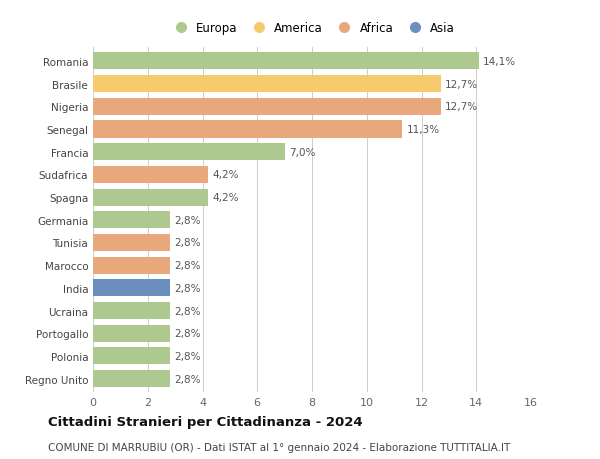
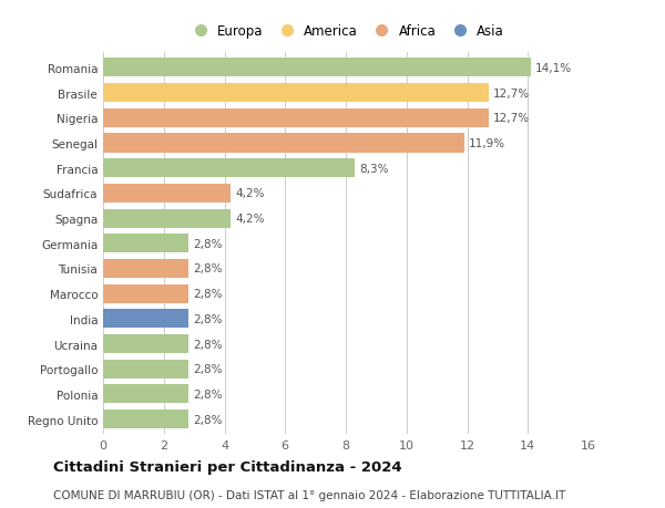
Senegal: 11,3% -> 11,9%
Francia: 7,0% -> 8,3%
